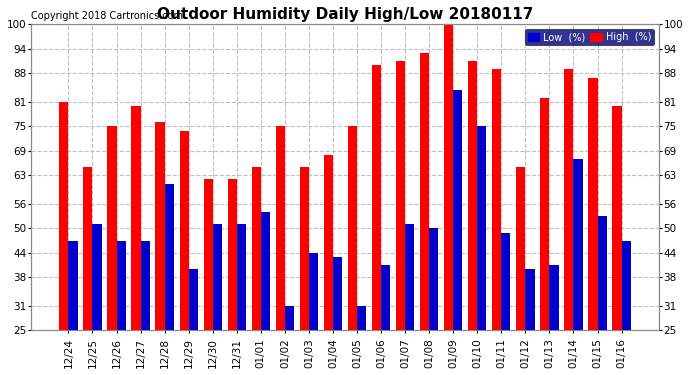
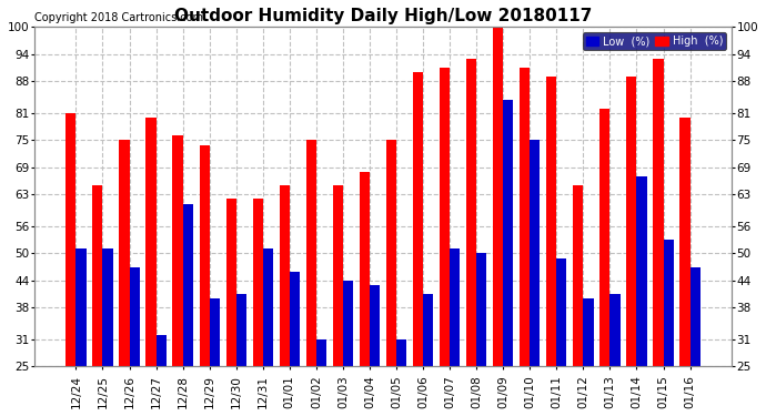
Low (%)/12/24: 47 -> 51
Low (%)/12/27: 47 -> 32
Low (%)/12/30: 51 -> 41
Low (%)/01/01: 54 -> 46
High (%)/01/15: 87 -> 93
